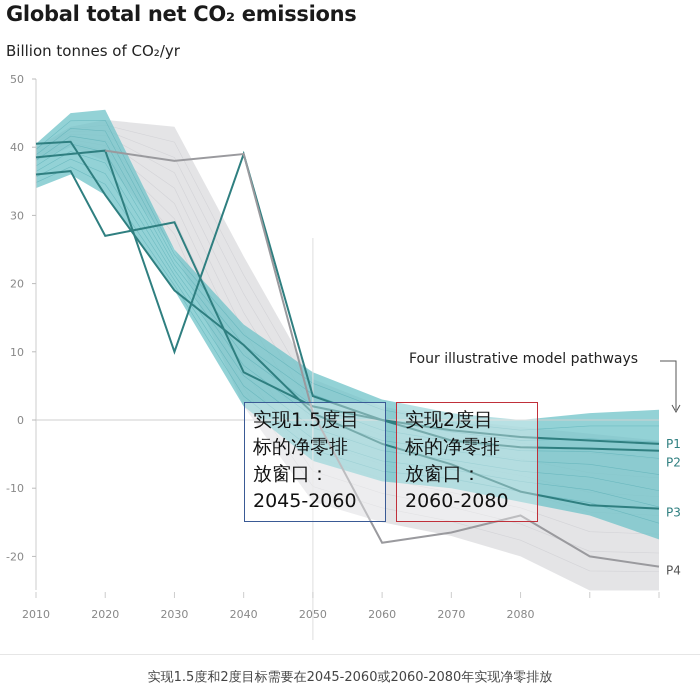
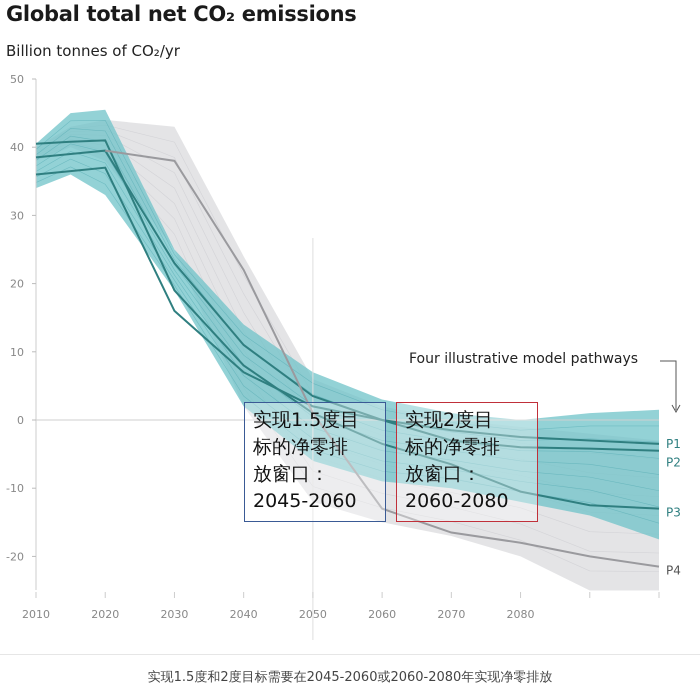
P1/2020: 27 -> 37
P3/2020: 33 -> 41
P1/2030: 29 -> 16
P2/2030: 10 -> 23
P2/2040: 39 -> 11
P3/2040: 11 -> 8
P4/2040: 39 -> 22
P4/2060: -18 -> -13
P4/2080: -14 -> -18
